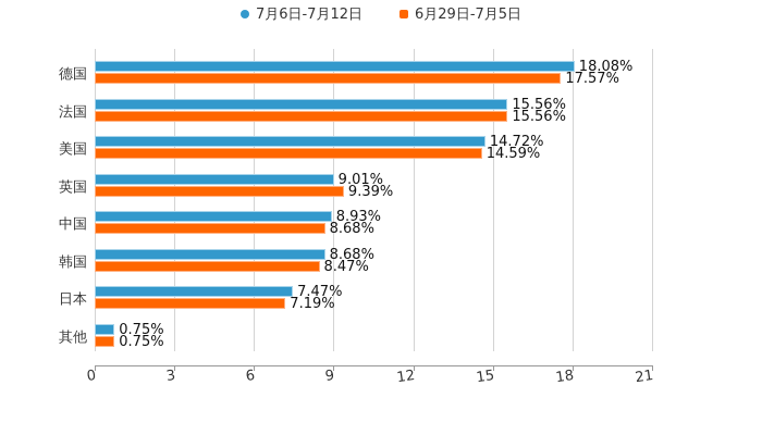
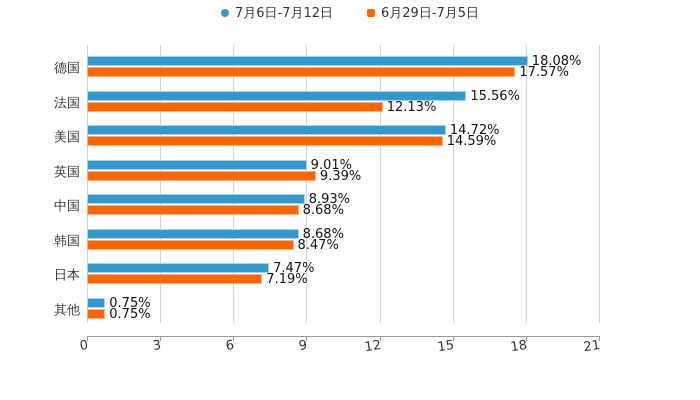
6月29日-7月5日/法国: 15.56% -> 12.13%
